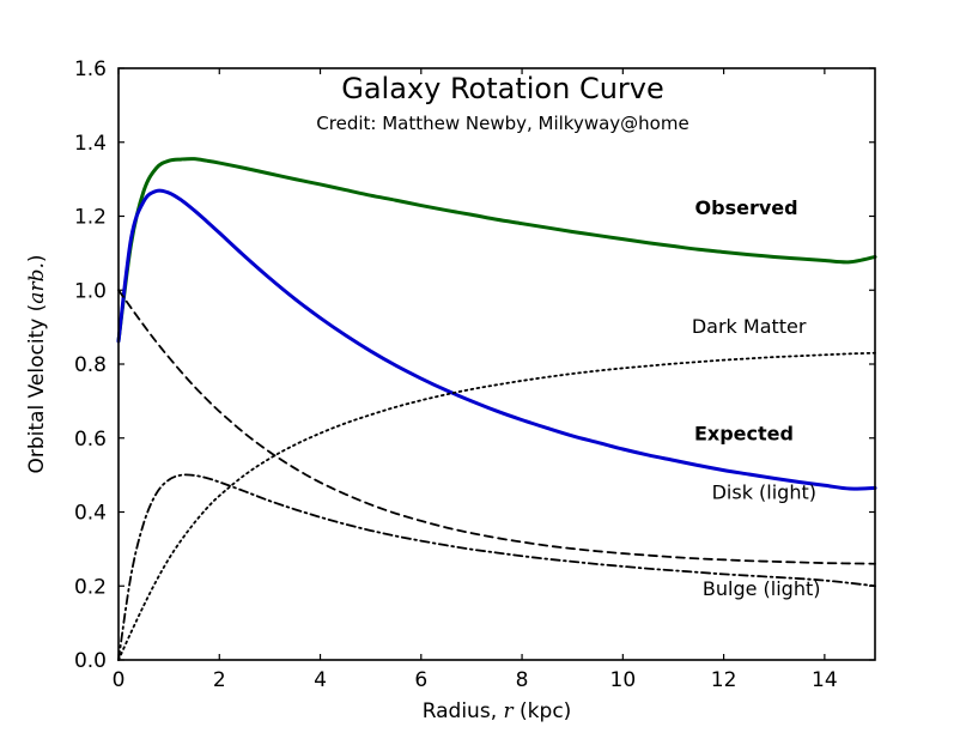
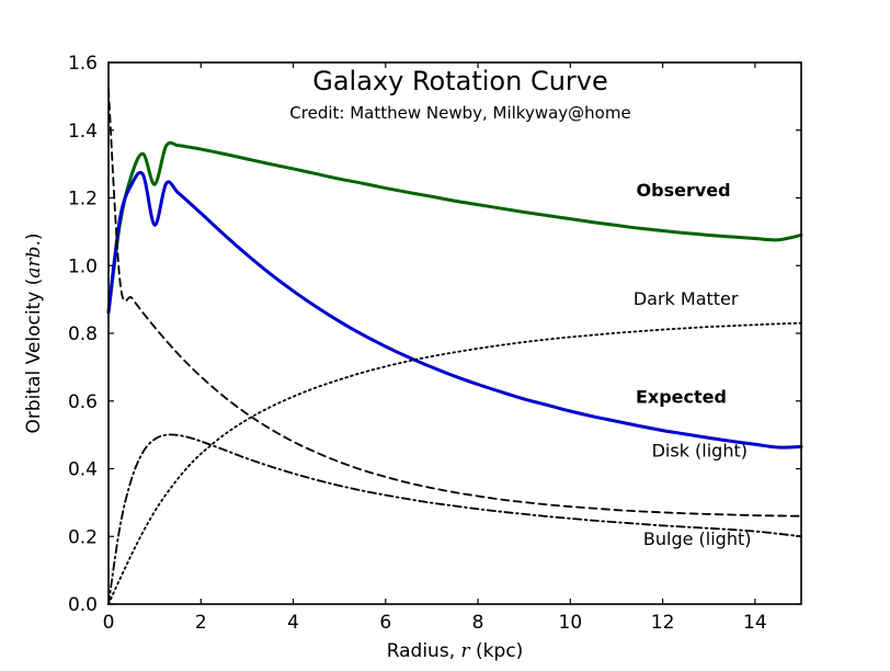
Disk (light)/0.0: 1.00 -> 1.52
Observed/1.0: 1.35 -> 1.24
Expected/1.0: 1.26 -> 1.12
